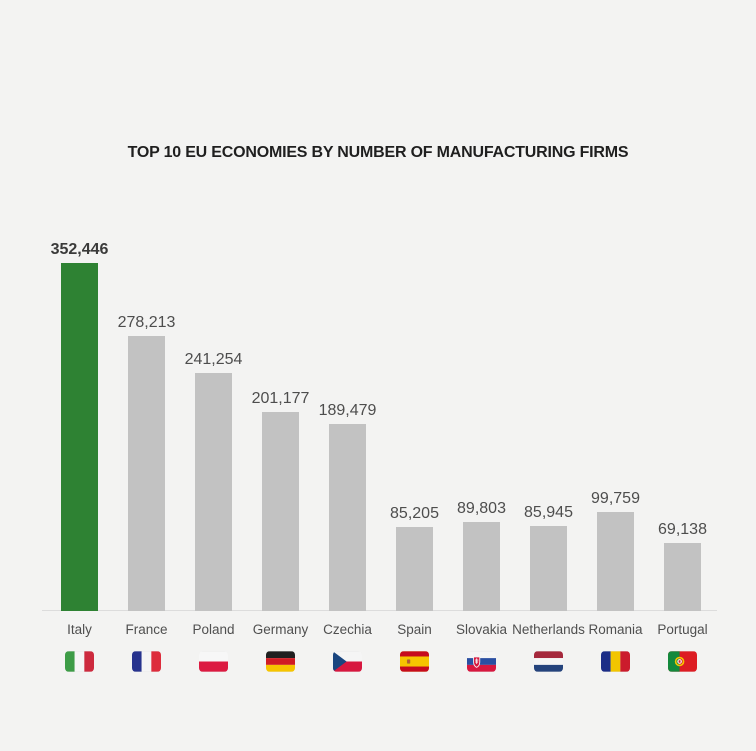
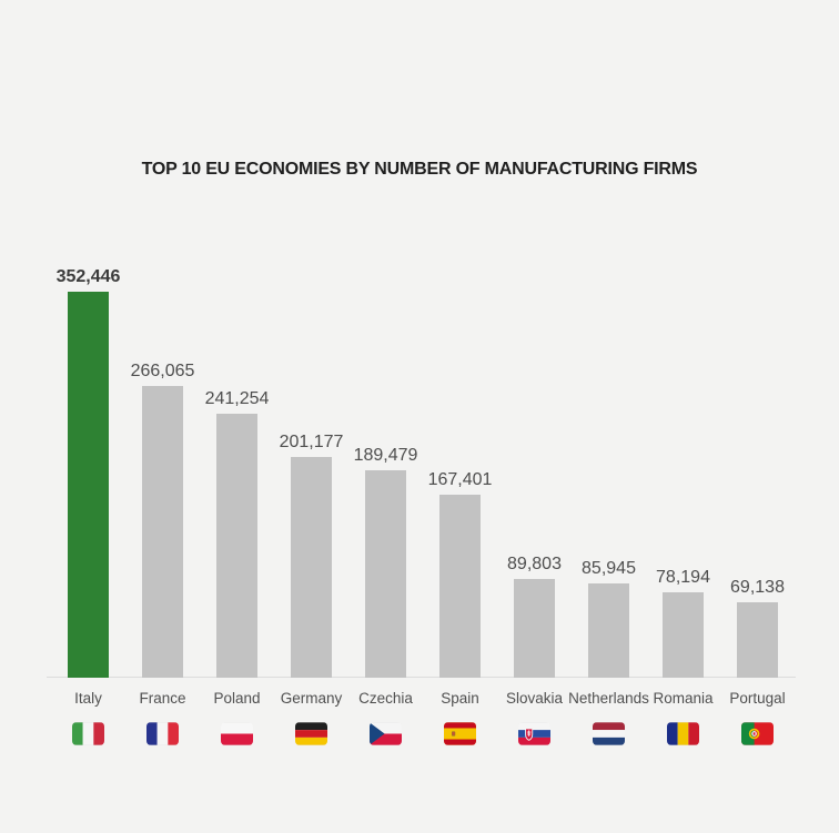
France: 278,213 -> 266,065
Spain: 85,205 -> 167,401
Romania: 99,759 -> 78,194
